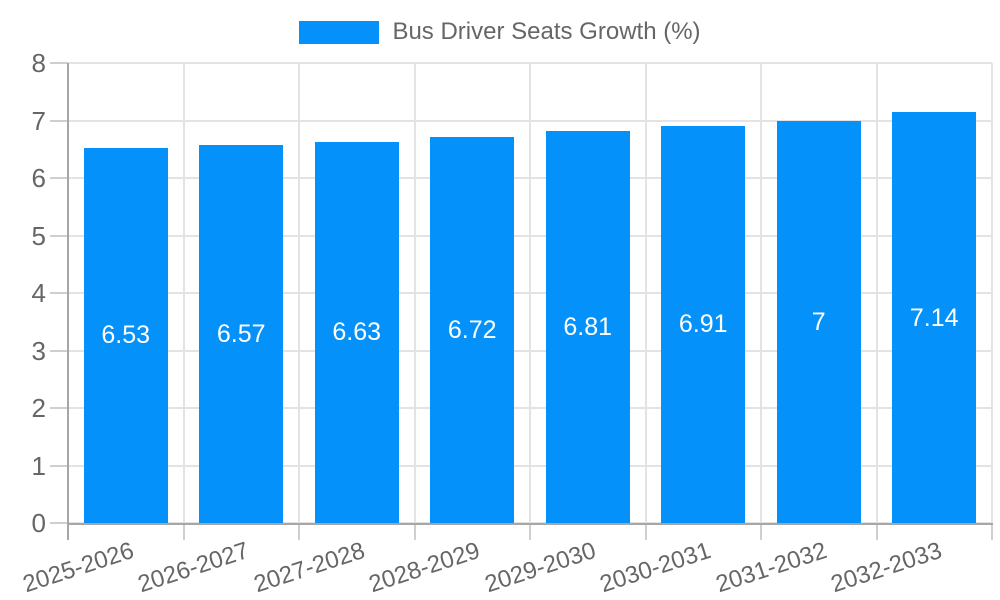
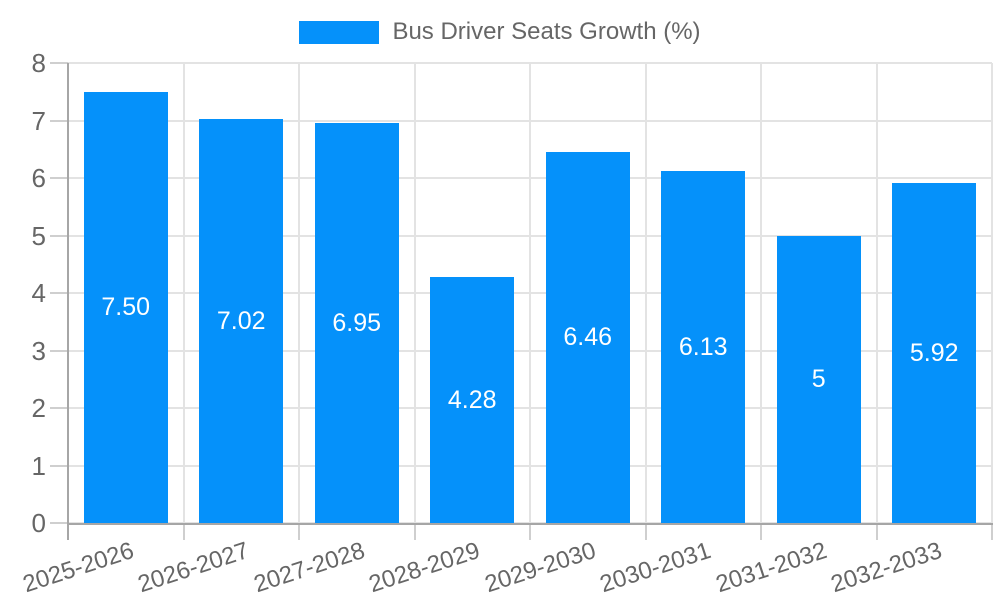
2025-2026: 6.53 -> 7.50
2026-2027: 6.57 -> 7.02
2027-2028: 6.63 -> 6.95
2028-2029: 6.72 -> 4.28
2029-2030: 6.81 -> 6.46
2030-2031: 6.91 -> 6.13
2031-2032: 7 -> 5
2032-2033: 7.14 -> 5.92
